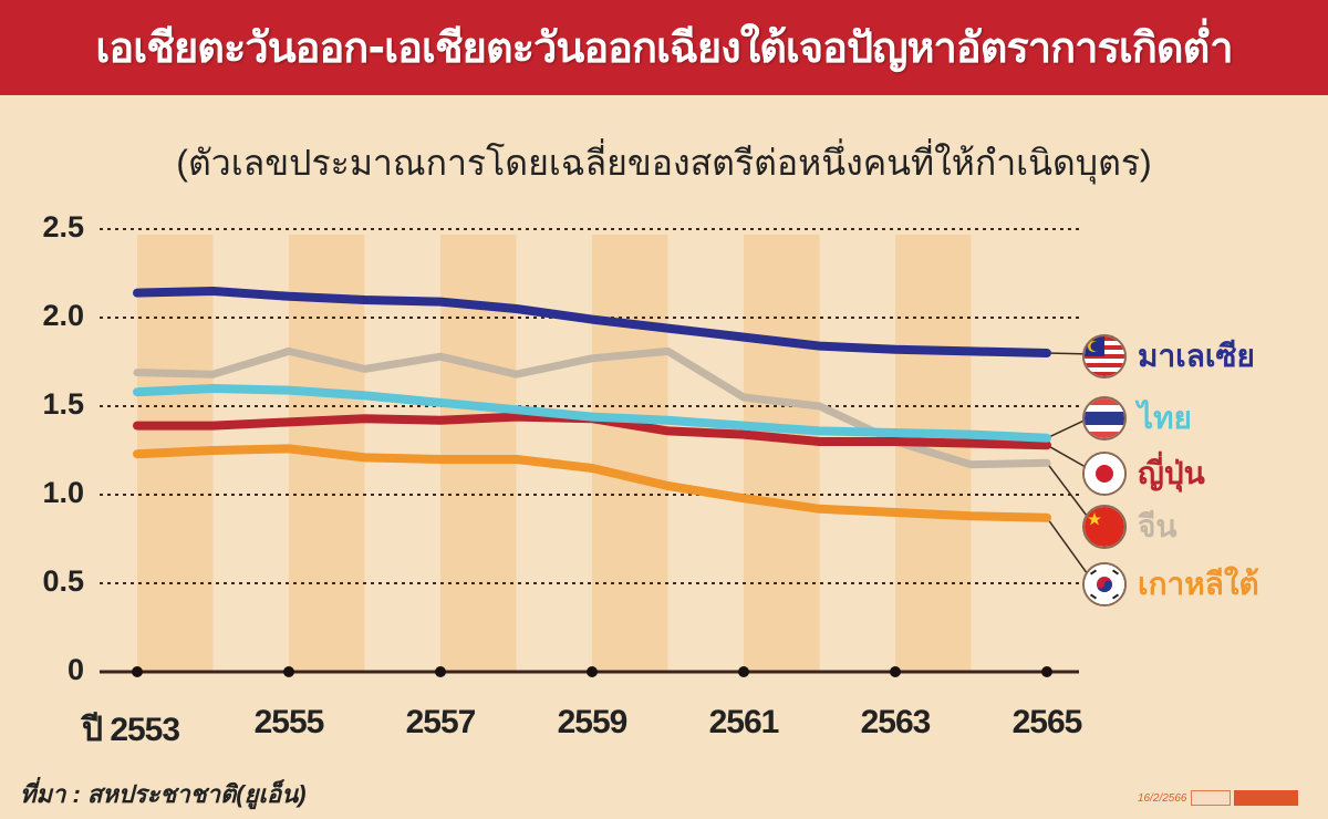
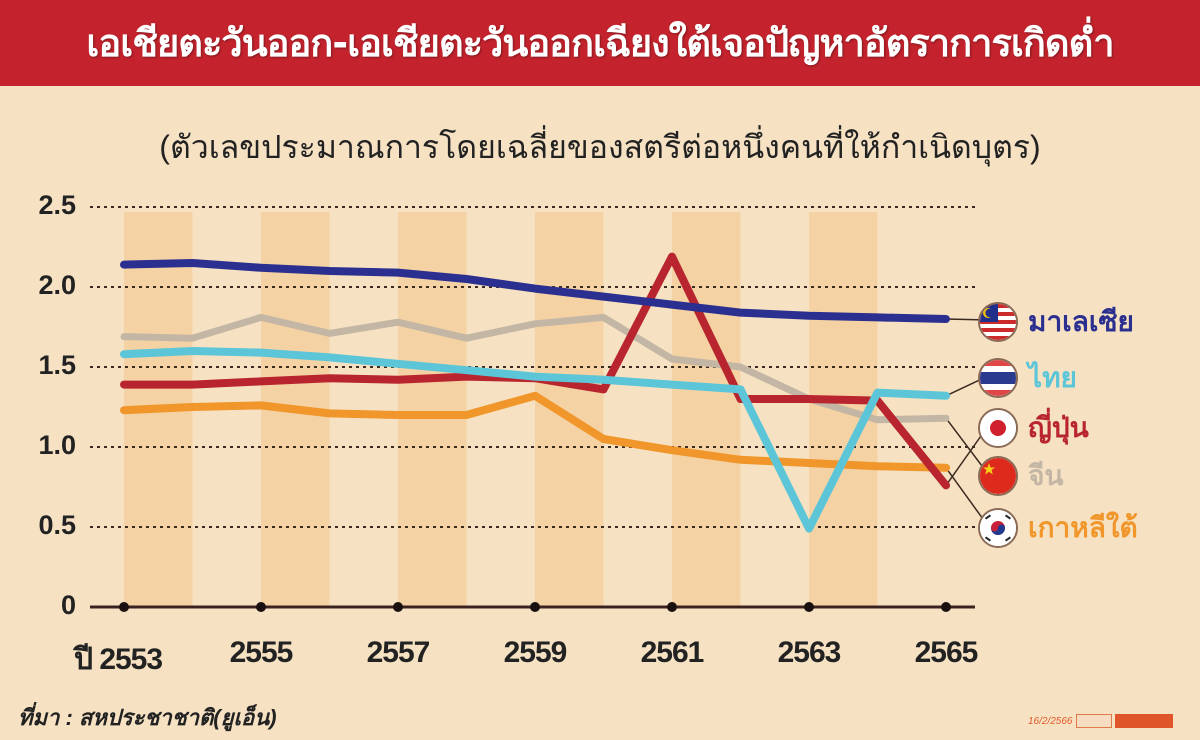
เกาหลีใต้/2559: 1.15 -> 1.32
ญี่ปุ่น/2561: 1.34 -> 2.19
ไทย/2563: 1.35 -> 0.49
ญี่ปุ่น/2565: 1.28 -> 0.76
